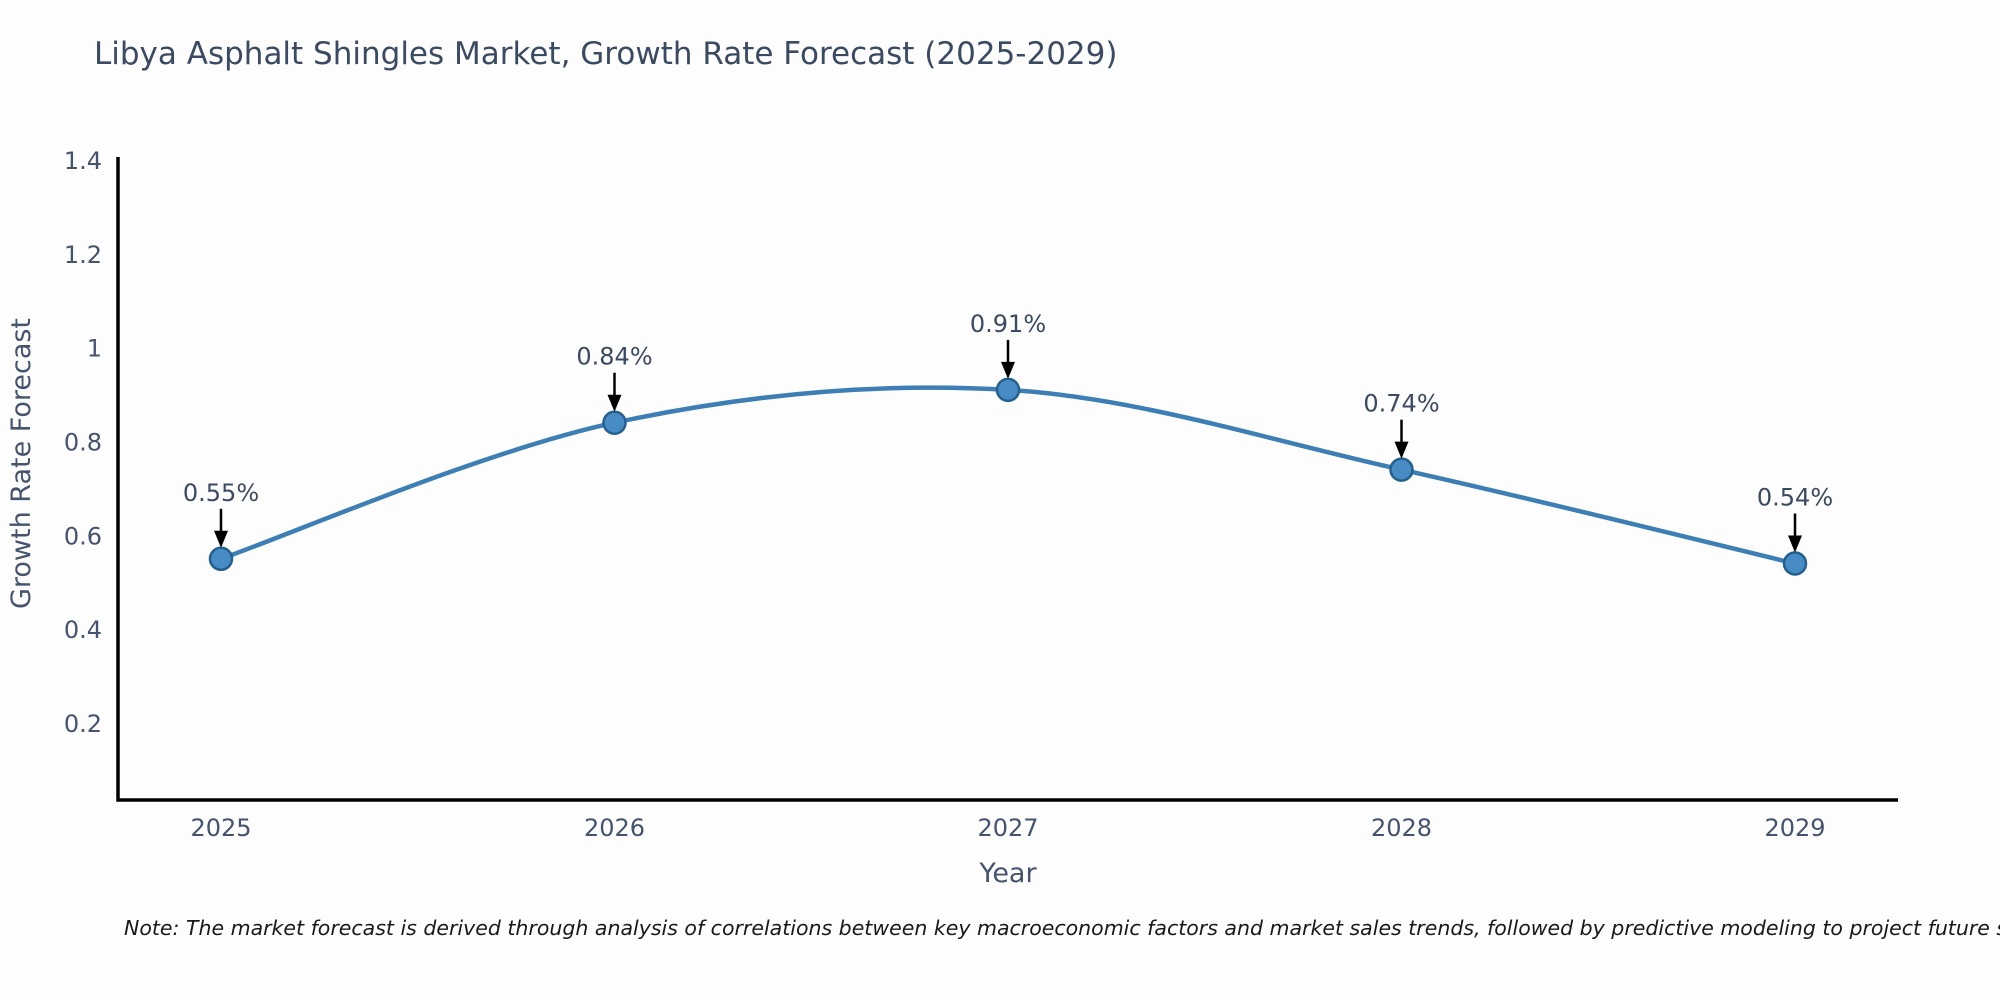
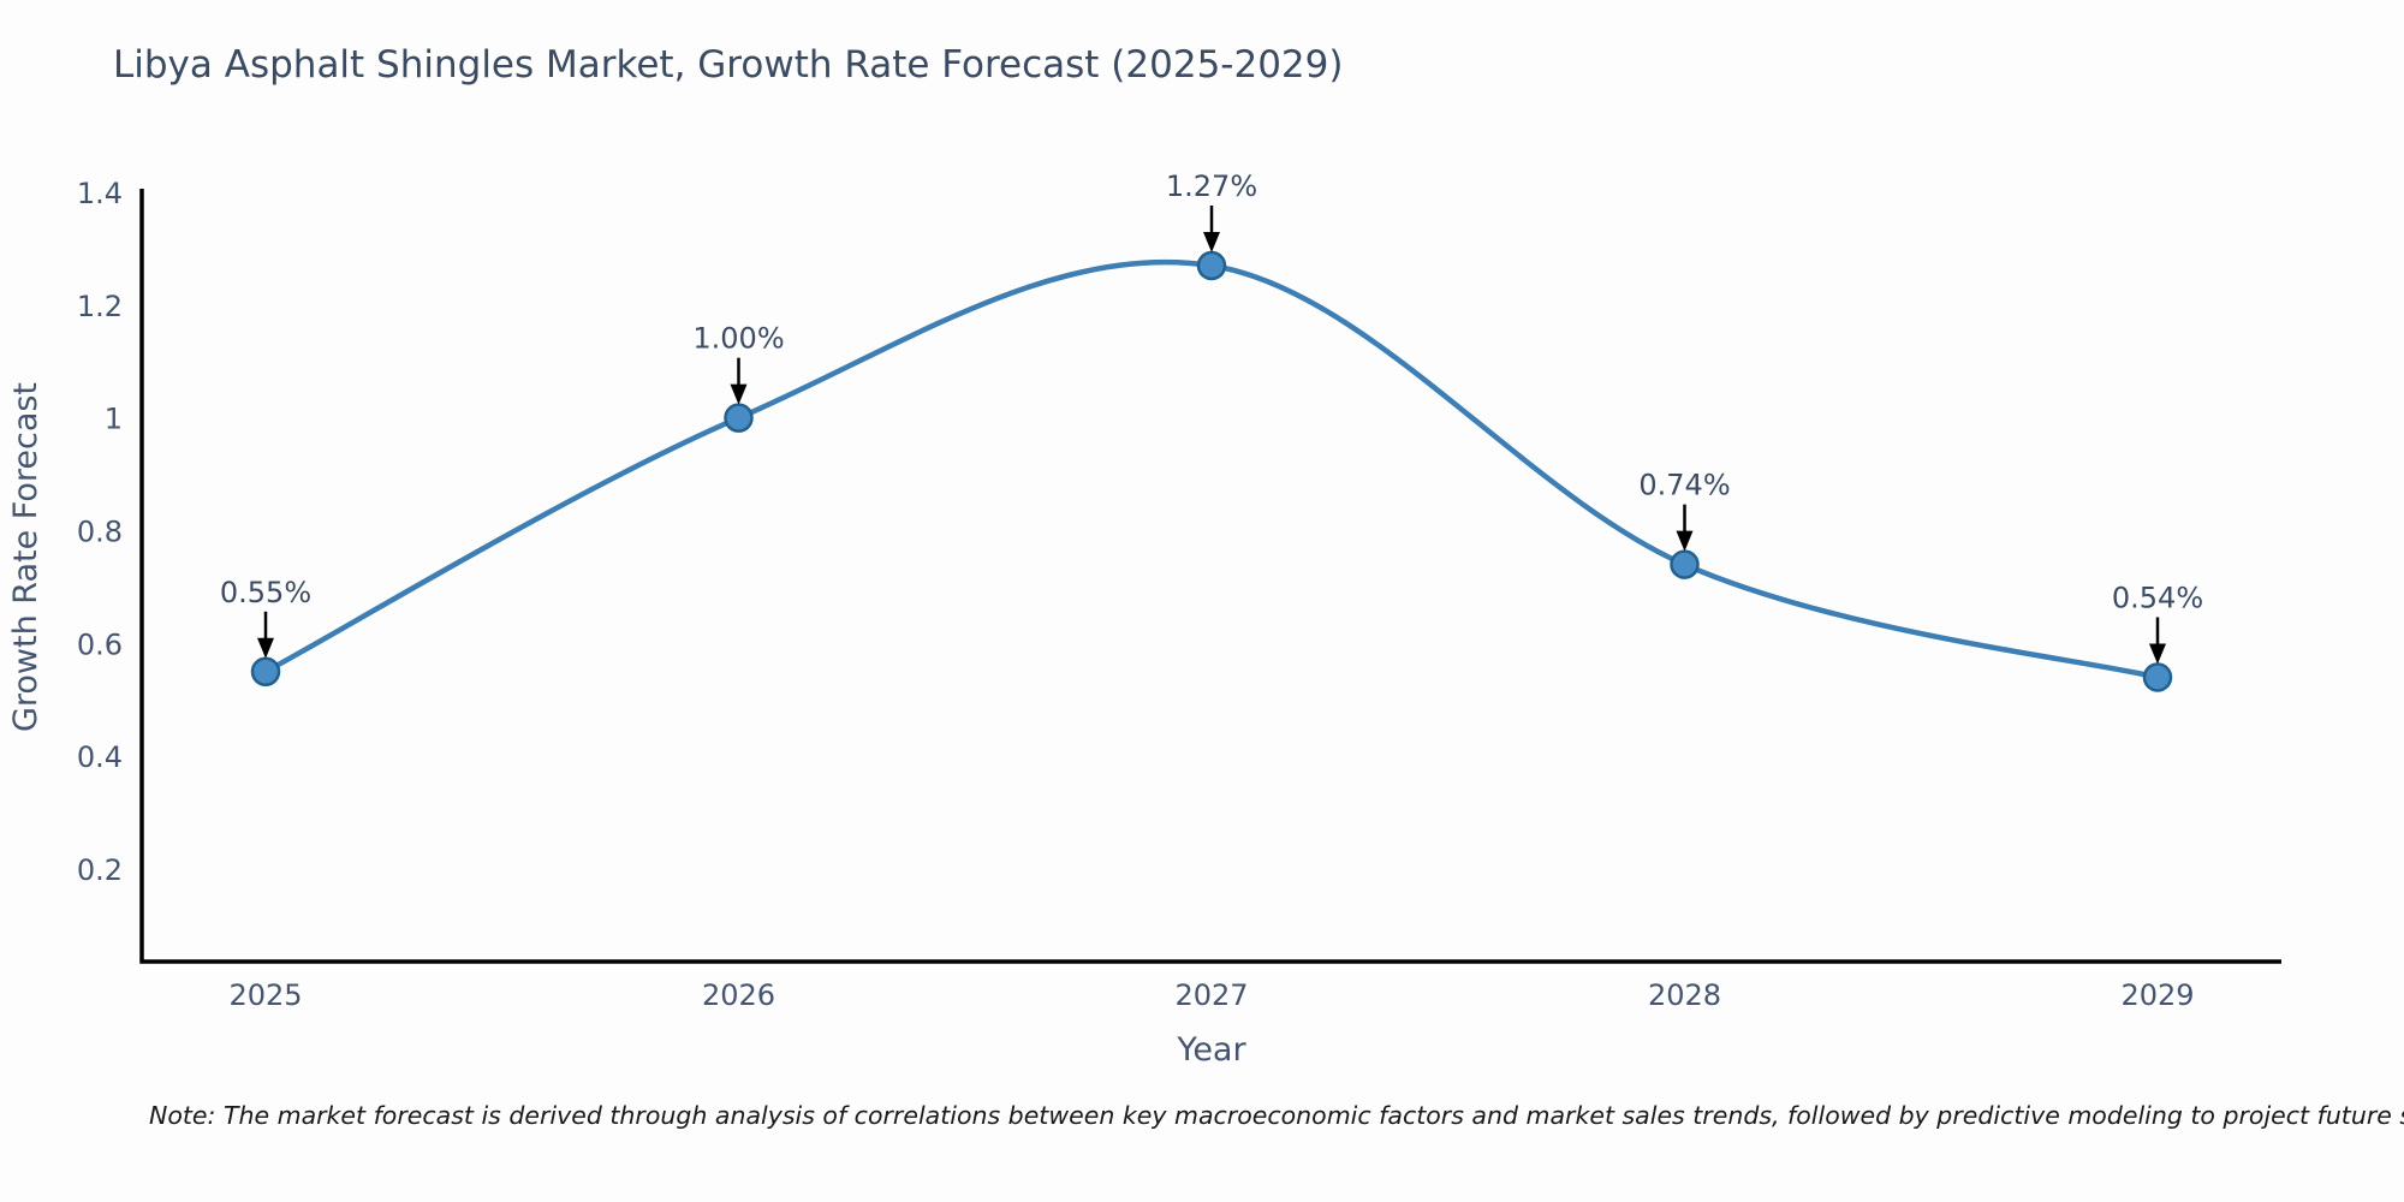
2026: 0.84% -> 1.00%
2027: 0.91% -> 1.27%
